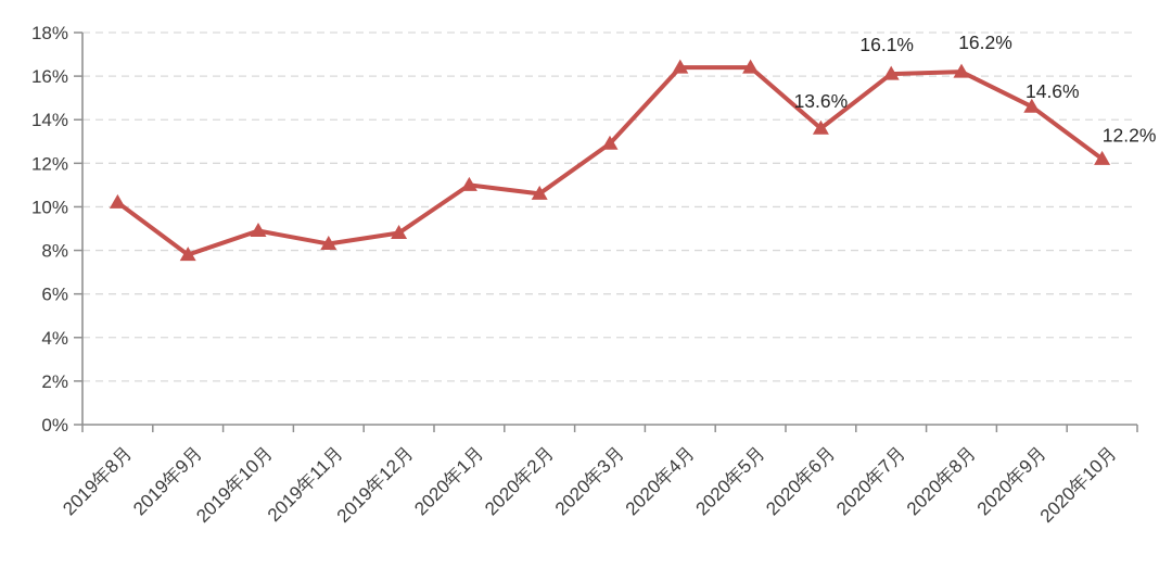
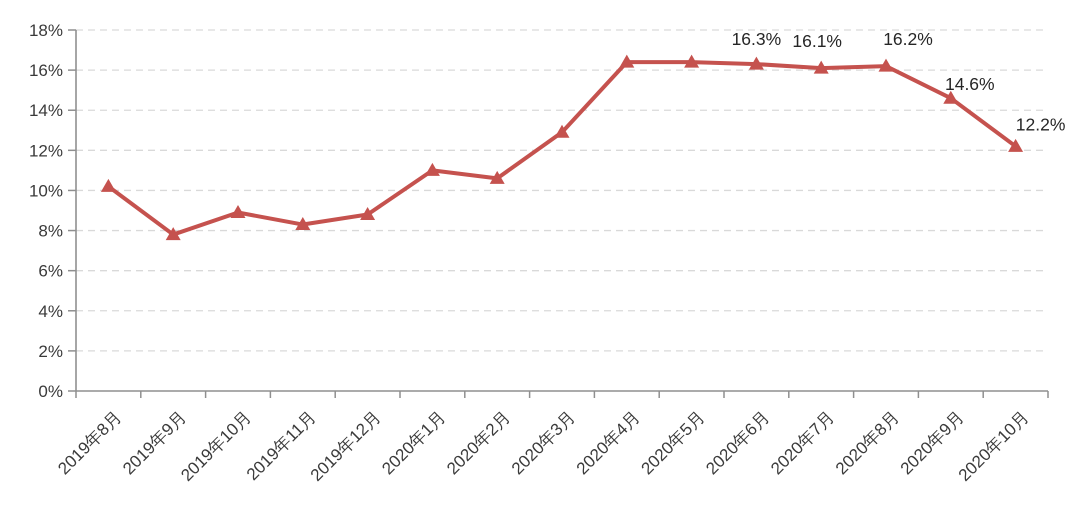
2020年6月: 13.6% -> 16.3%
